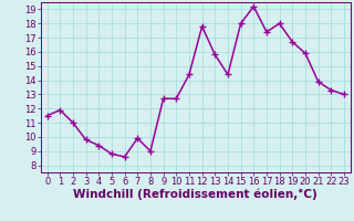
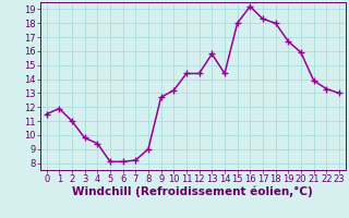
5: 8.8 -> 8.1
6: 8.6 -> 8.1
7: 9.9 -> 8.2
10: 12.7 -> 13.2
12: 17.8 -> 14.4
17: 17.4 -> 18.3
